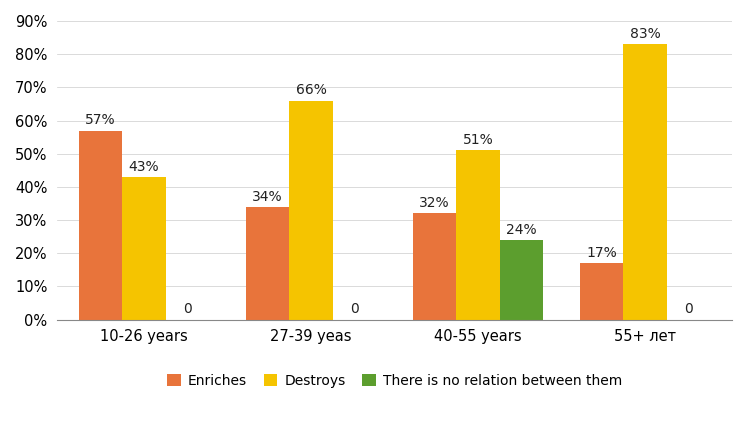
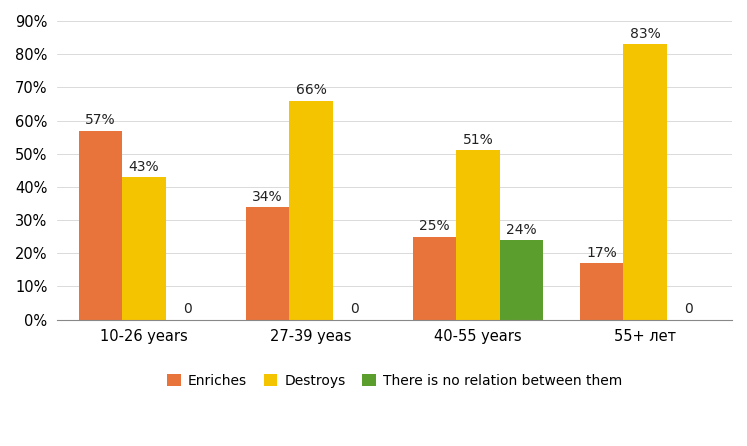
Enriches/40-55 years: 32% -> 25%
